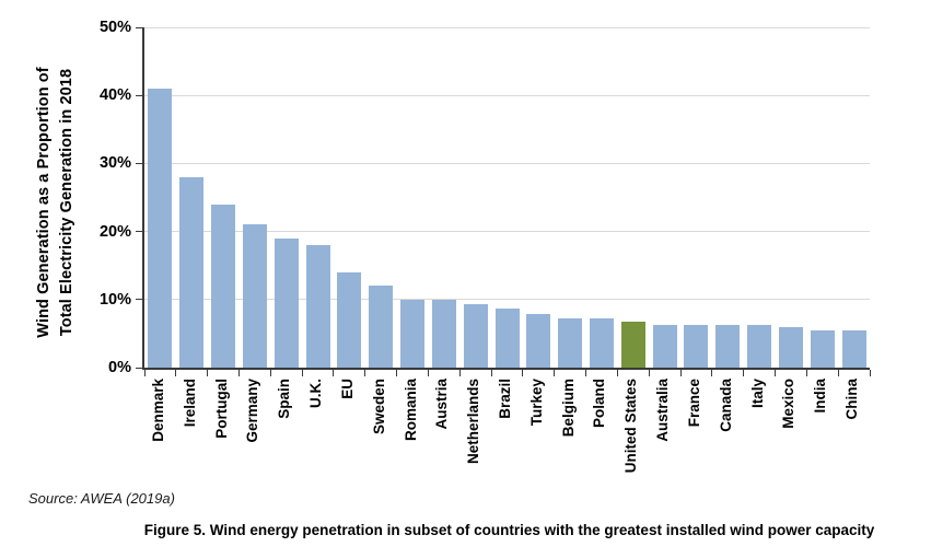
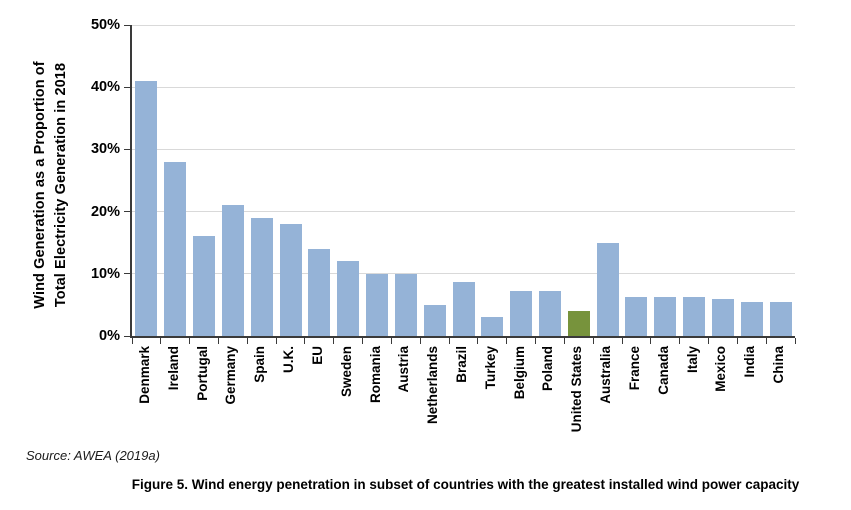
Portugal: 24% -> 16%
Netherlands: 9% -> 5%
Turkey: 8% -> 3%
United States: 7% -> 4%
Australia: 6% -> 15%
